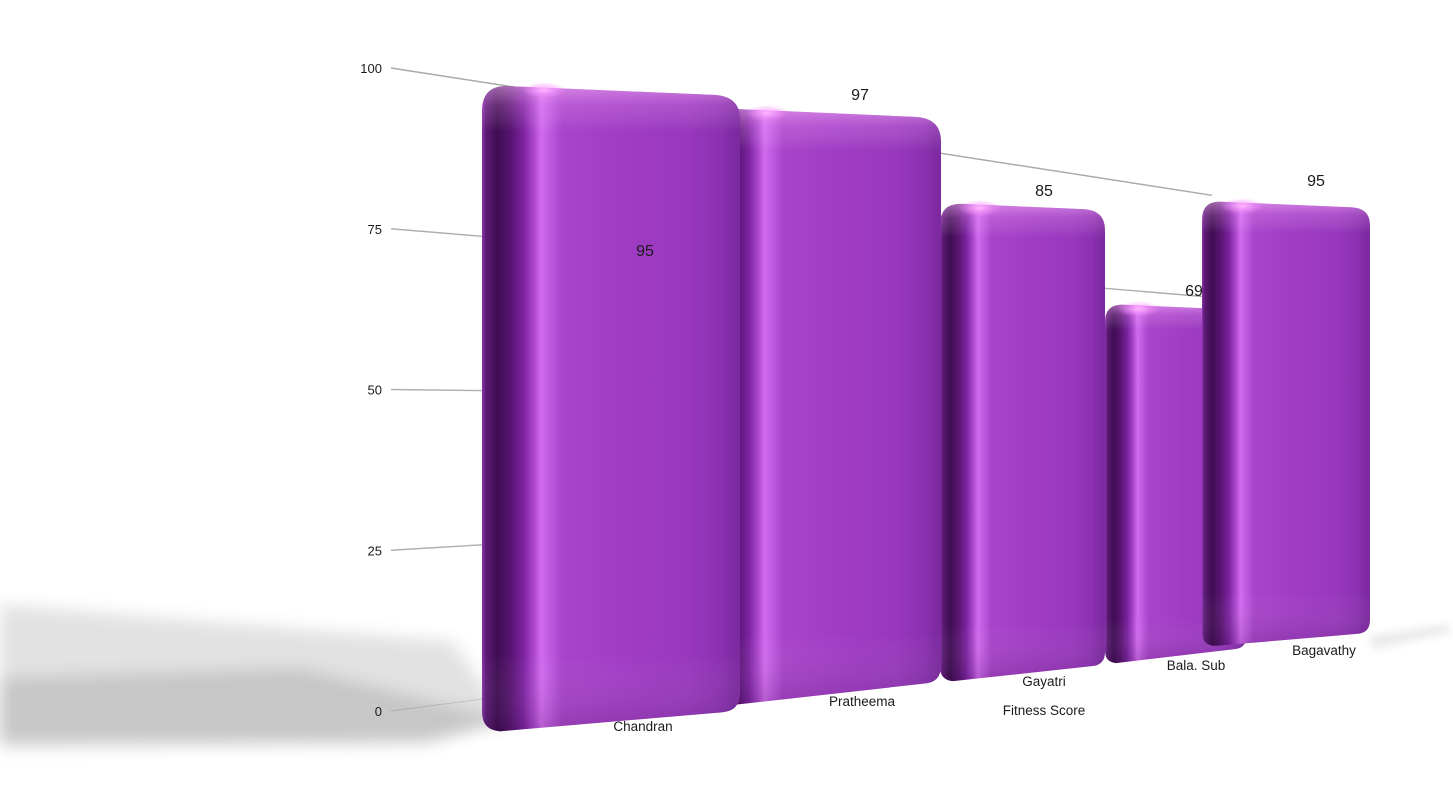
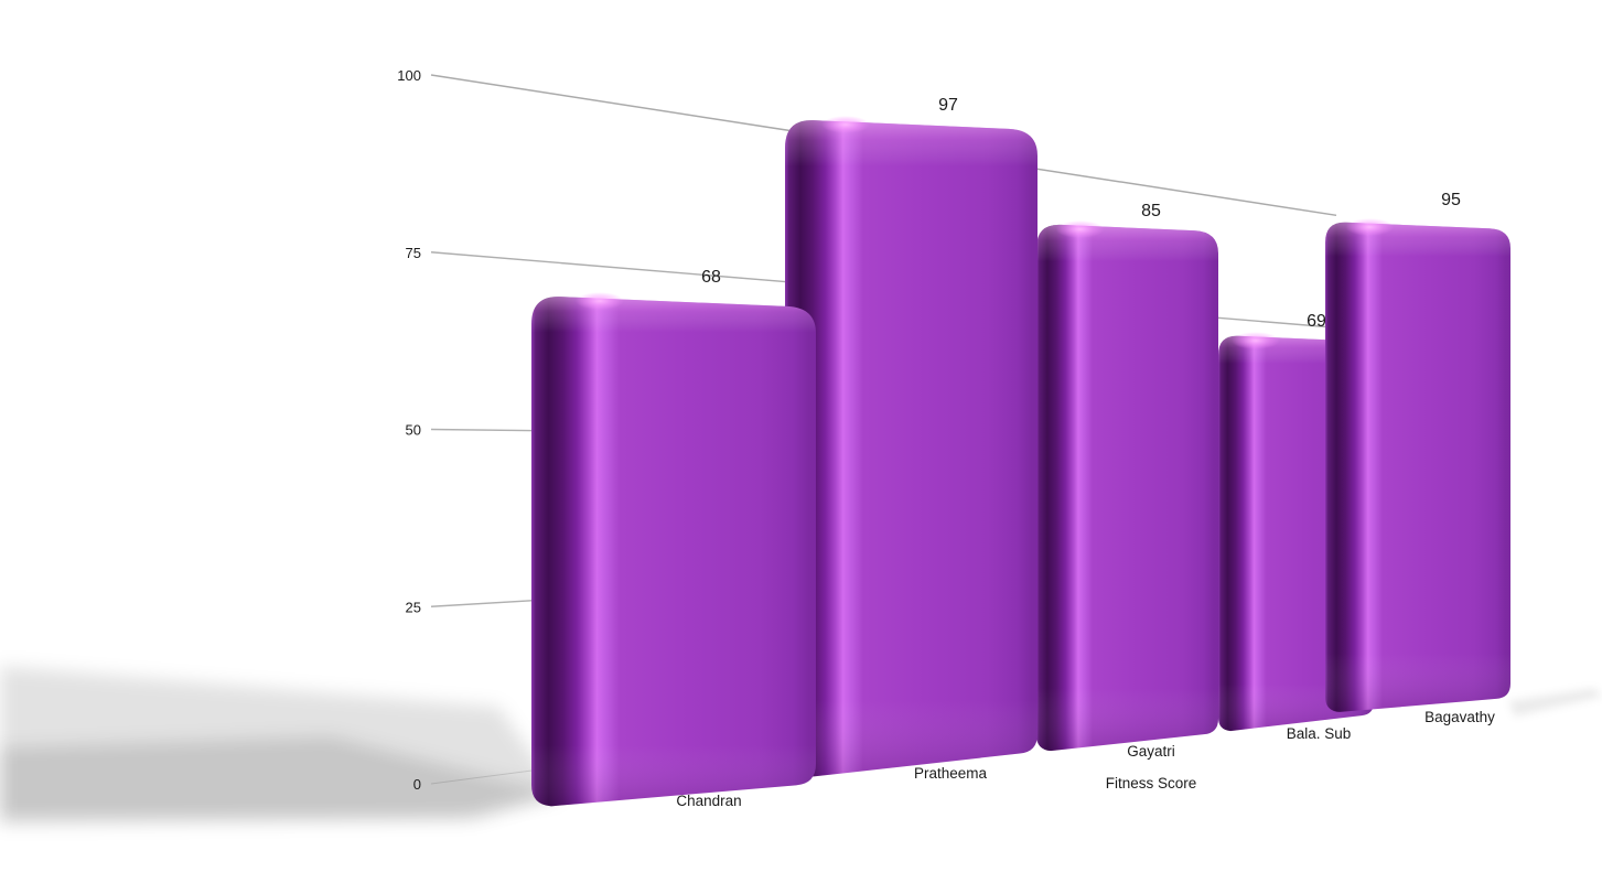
Chandran: 95 -> 68
